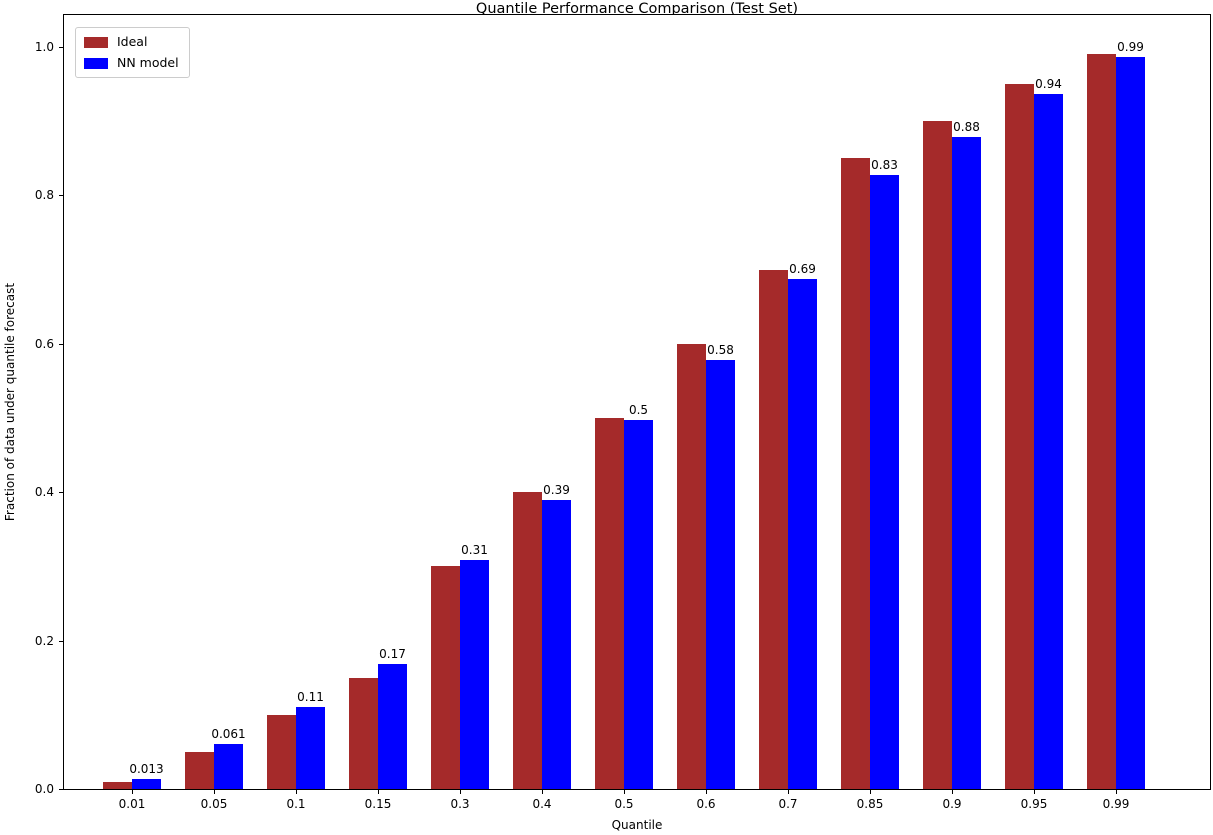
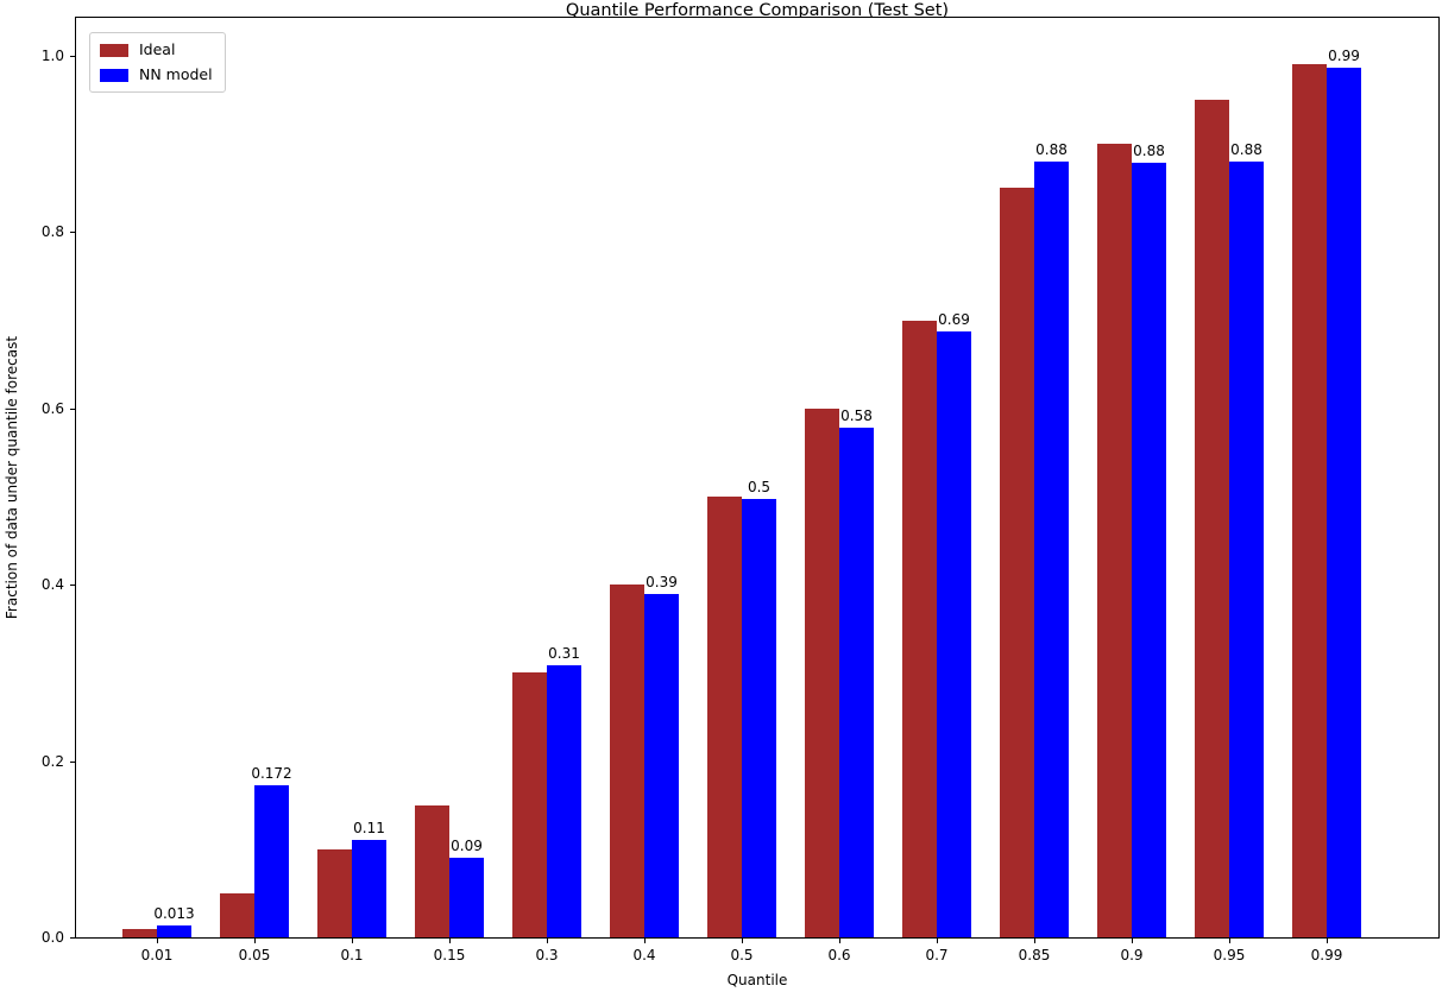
NN model/0.05: 0.061 -> 0.172
NN model/0.15: 0.17 -> 0.09
NN model/0.85: 0.83 -> 0.88
NN model/0.95: 0.94 -> 0.88
